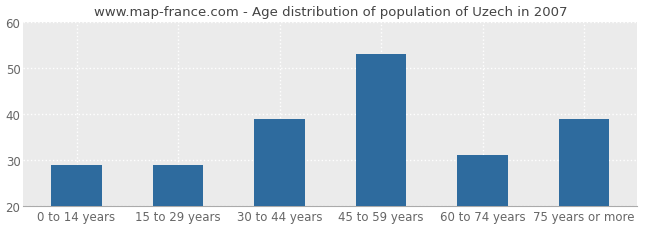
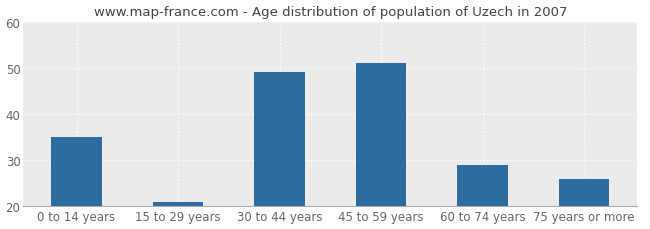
0 to 14 years: 29 -> 35
15 to 29 years: 29 -> 21
30 to 44 years: 39 -> 49
45 to 59 years: 53 -> 51
60 to 74 years: 31 -> 29
75 years or more: 39 -> 26
